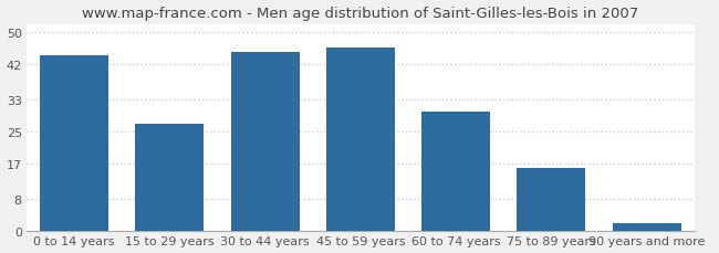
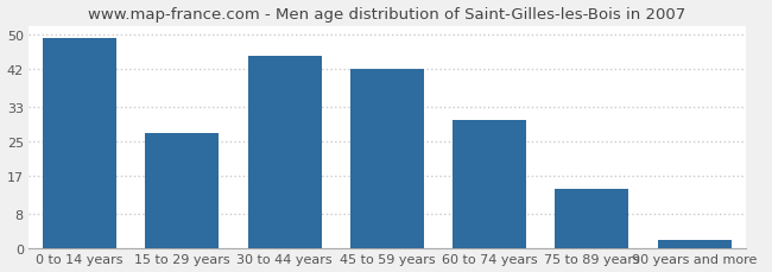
0 to 14 years: 44 -> 49
45 to 59 years: 46 -> 42
75 to 89 years: 16 -> 14
